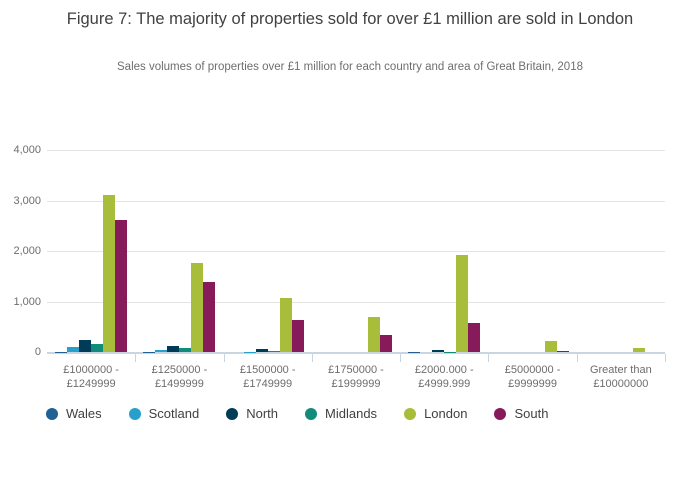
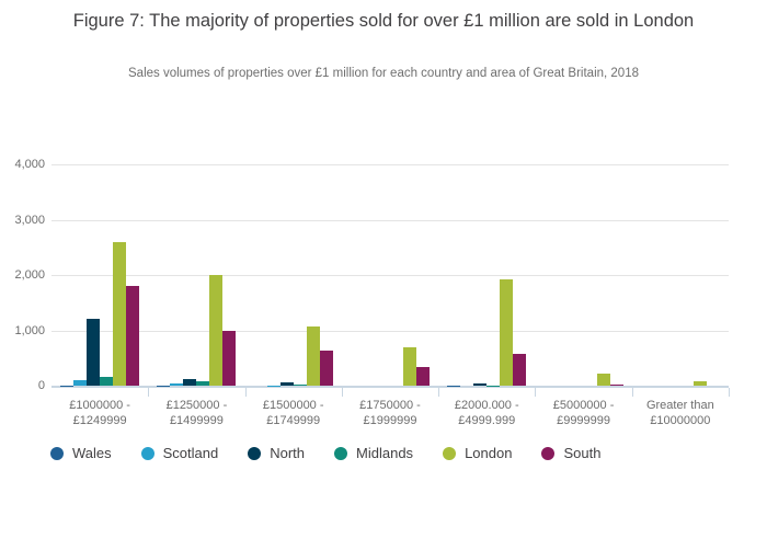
North/£1000000 - £1249999: 200 -> 1200
London/£1000000 - £1249999: 3100 -> 2600
South/£1000000 - £1249999: 2600 -> 1800
London/£1250000 - £1499999: 1800 -> 2000
South/£1250000 - £1499999: 1400 -> 1000
